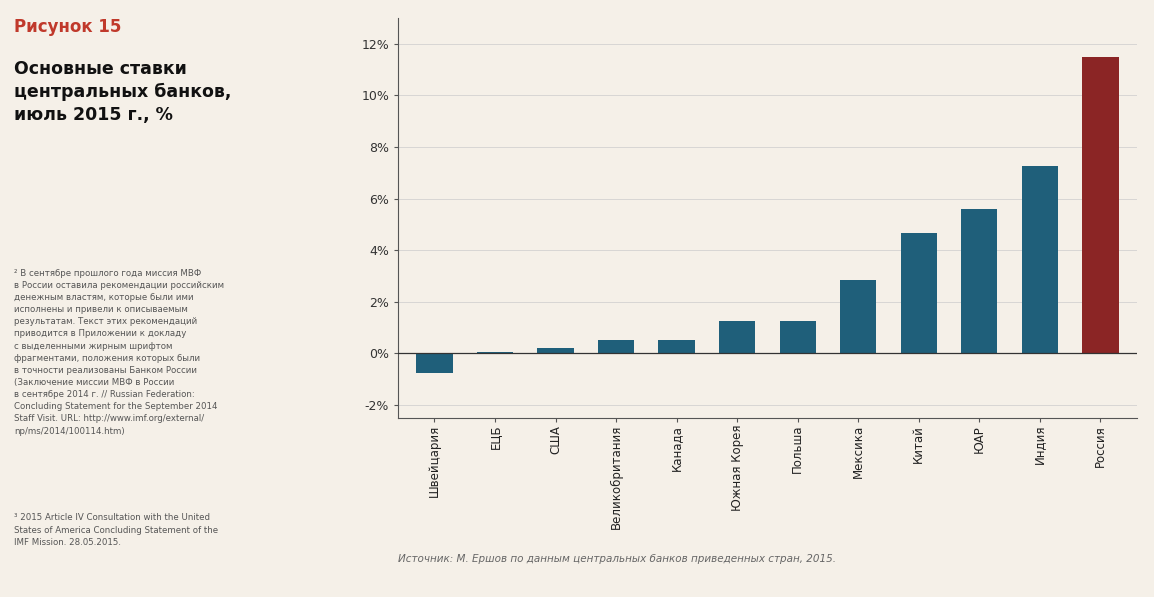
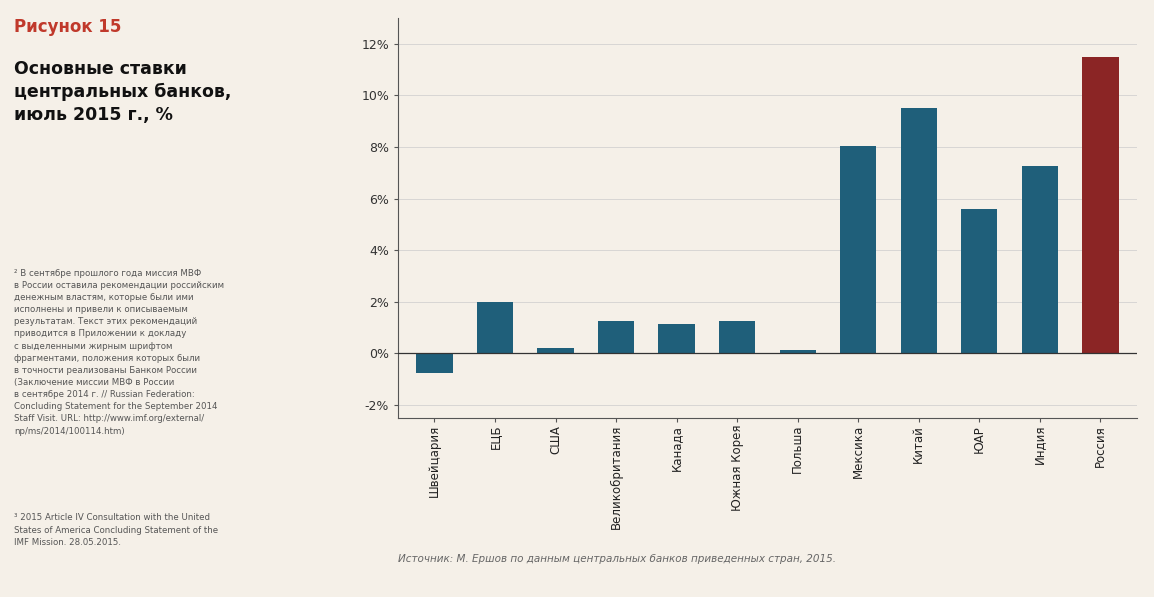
ЕЦБ: 0.05% -> 2.00%
Великобритания: 0.50% -> 1.25%
Канада: 0.50% -> 1.15%
Польша: 1.25% -> 0.15%
Мексика: 2.85% -> 8.05%
Китай: 4.65% -> 9.50%
